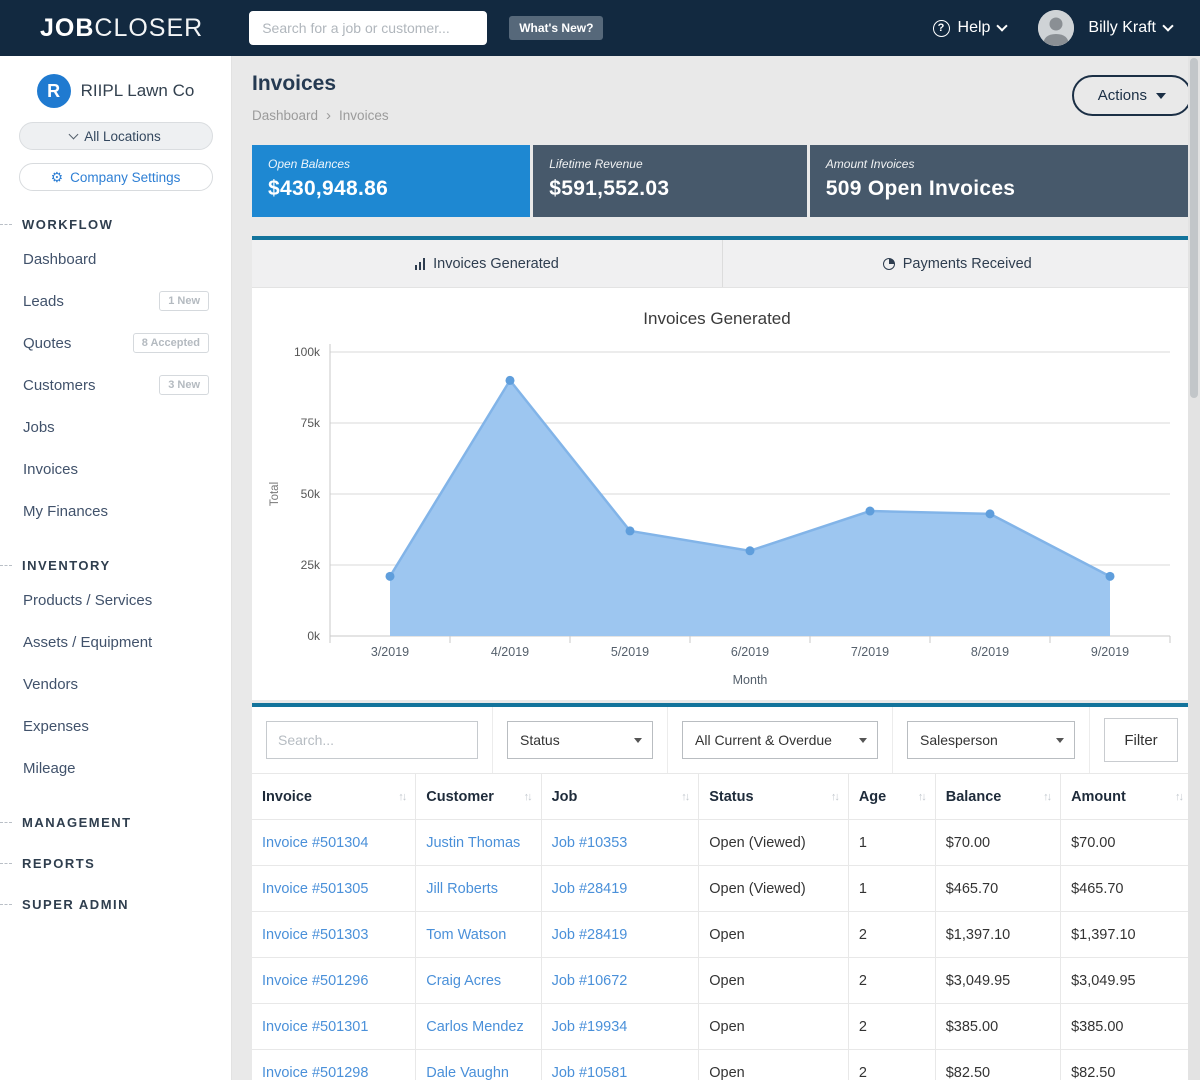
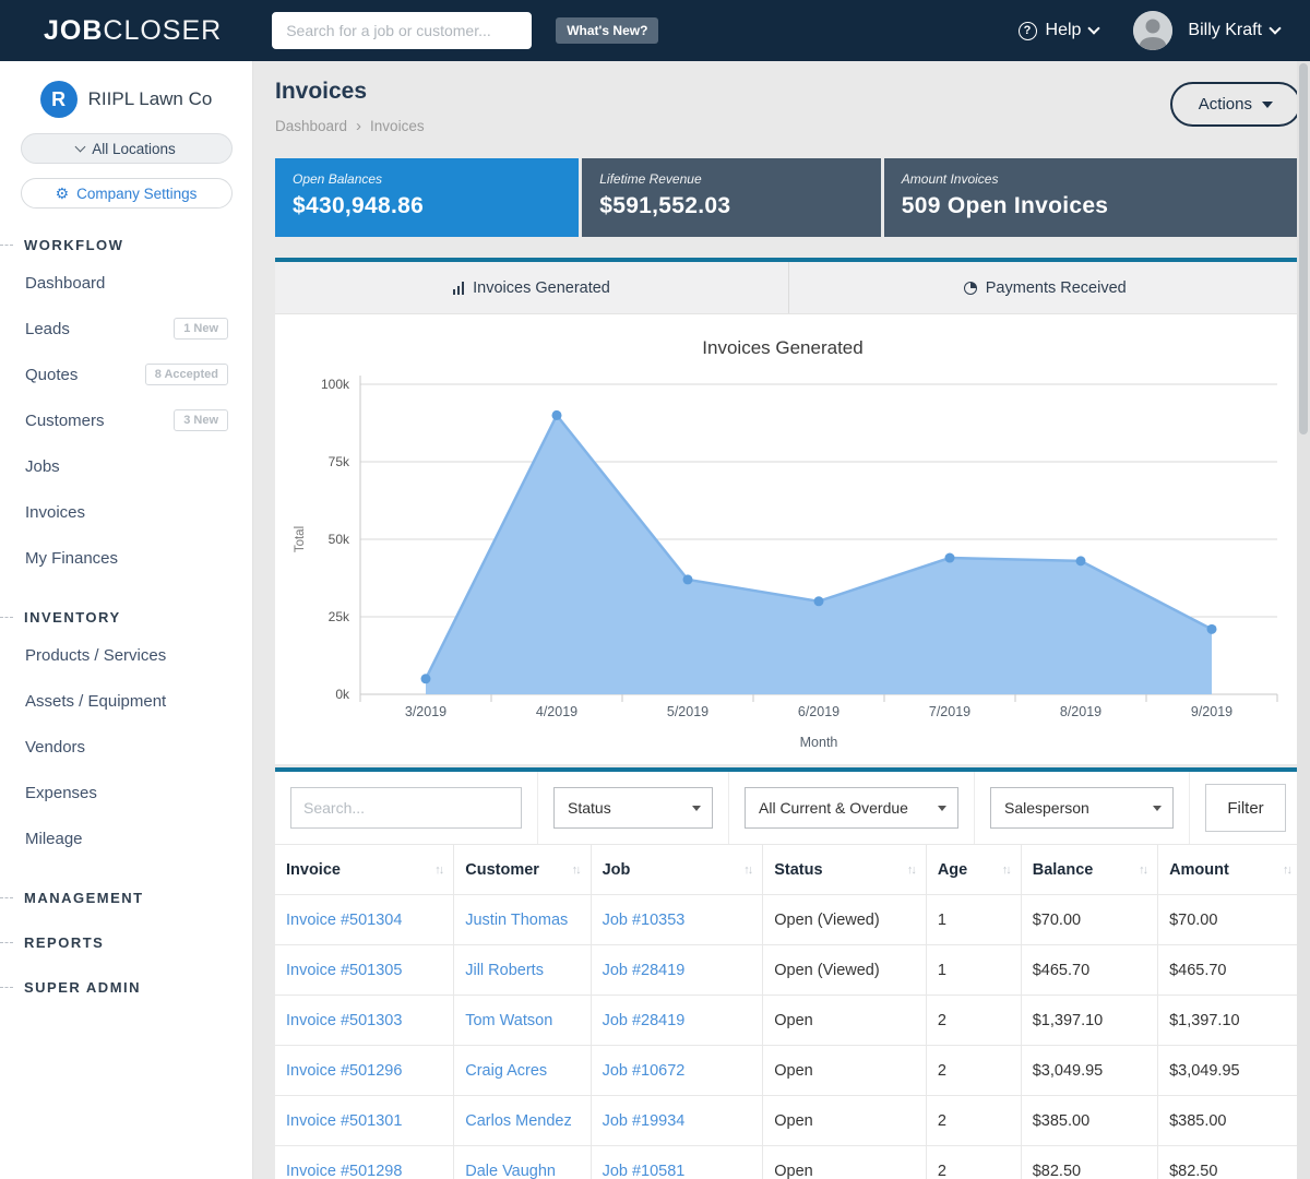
3/2019: 21k -> 5k
